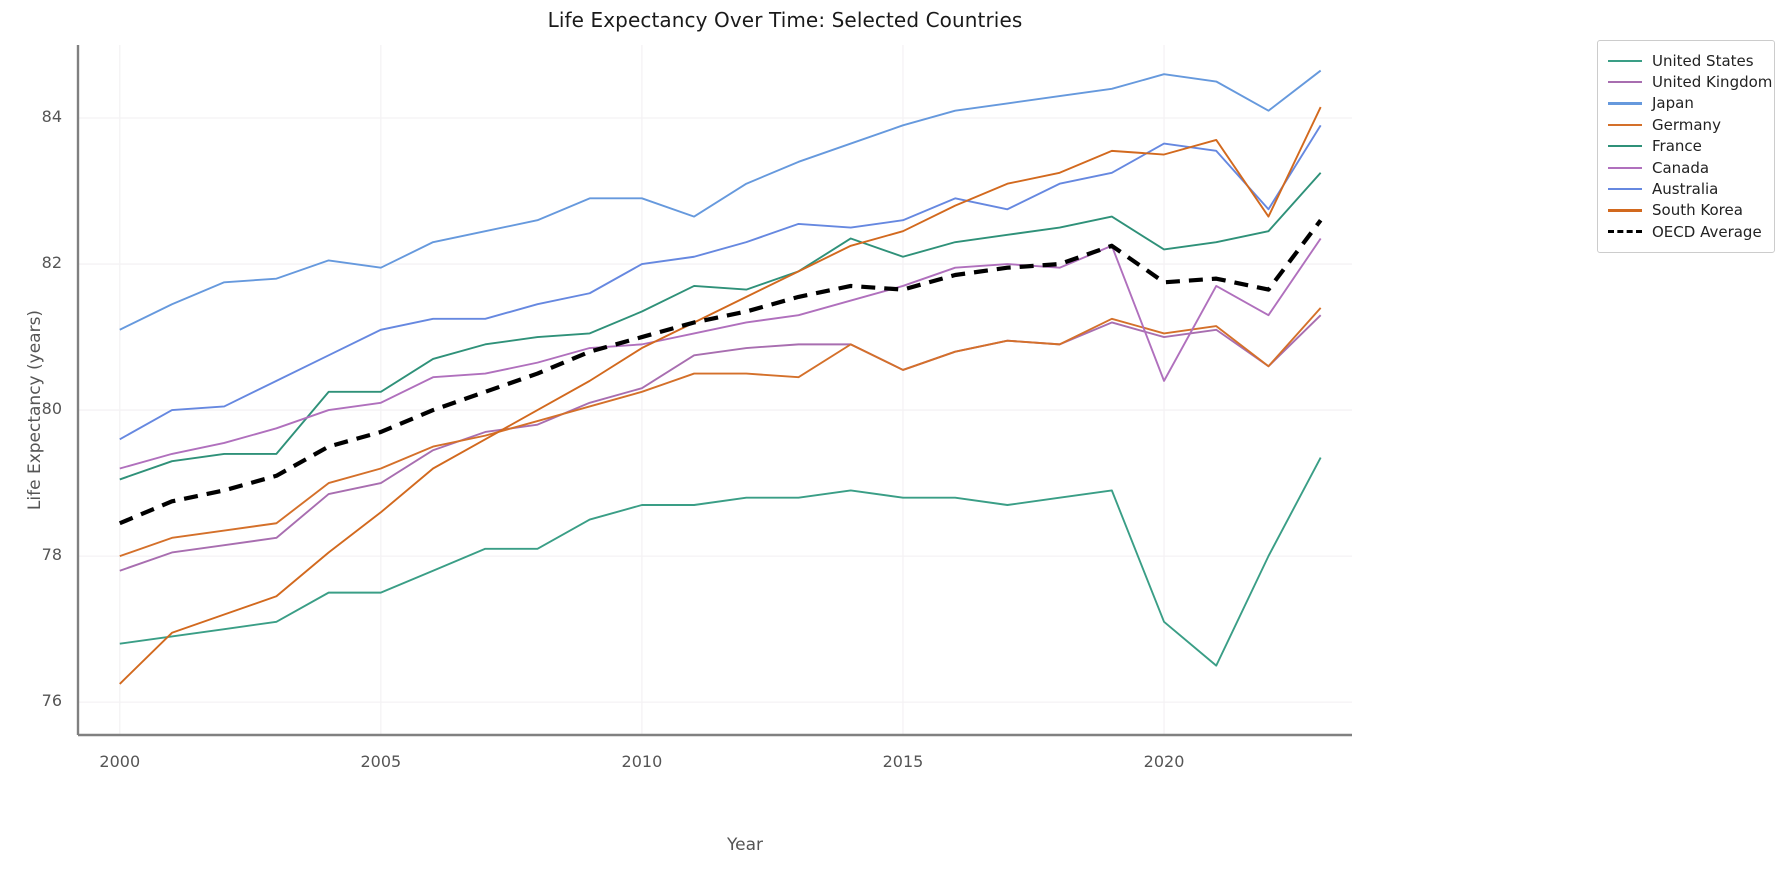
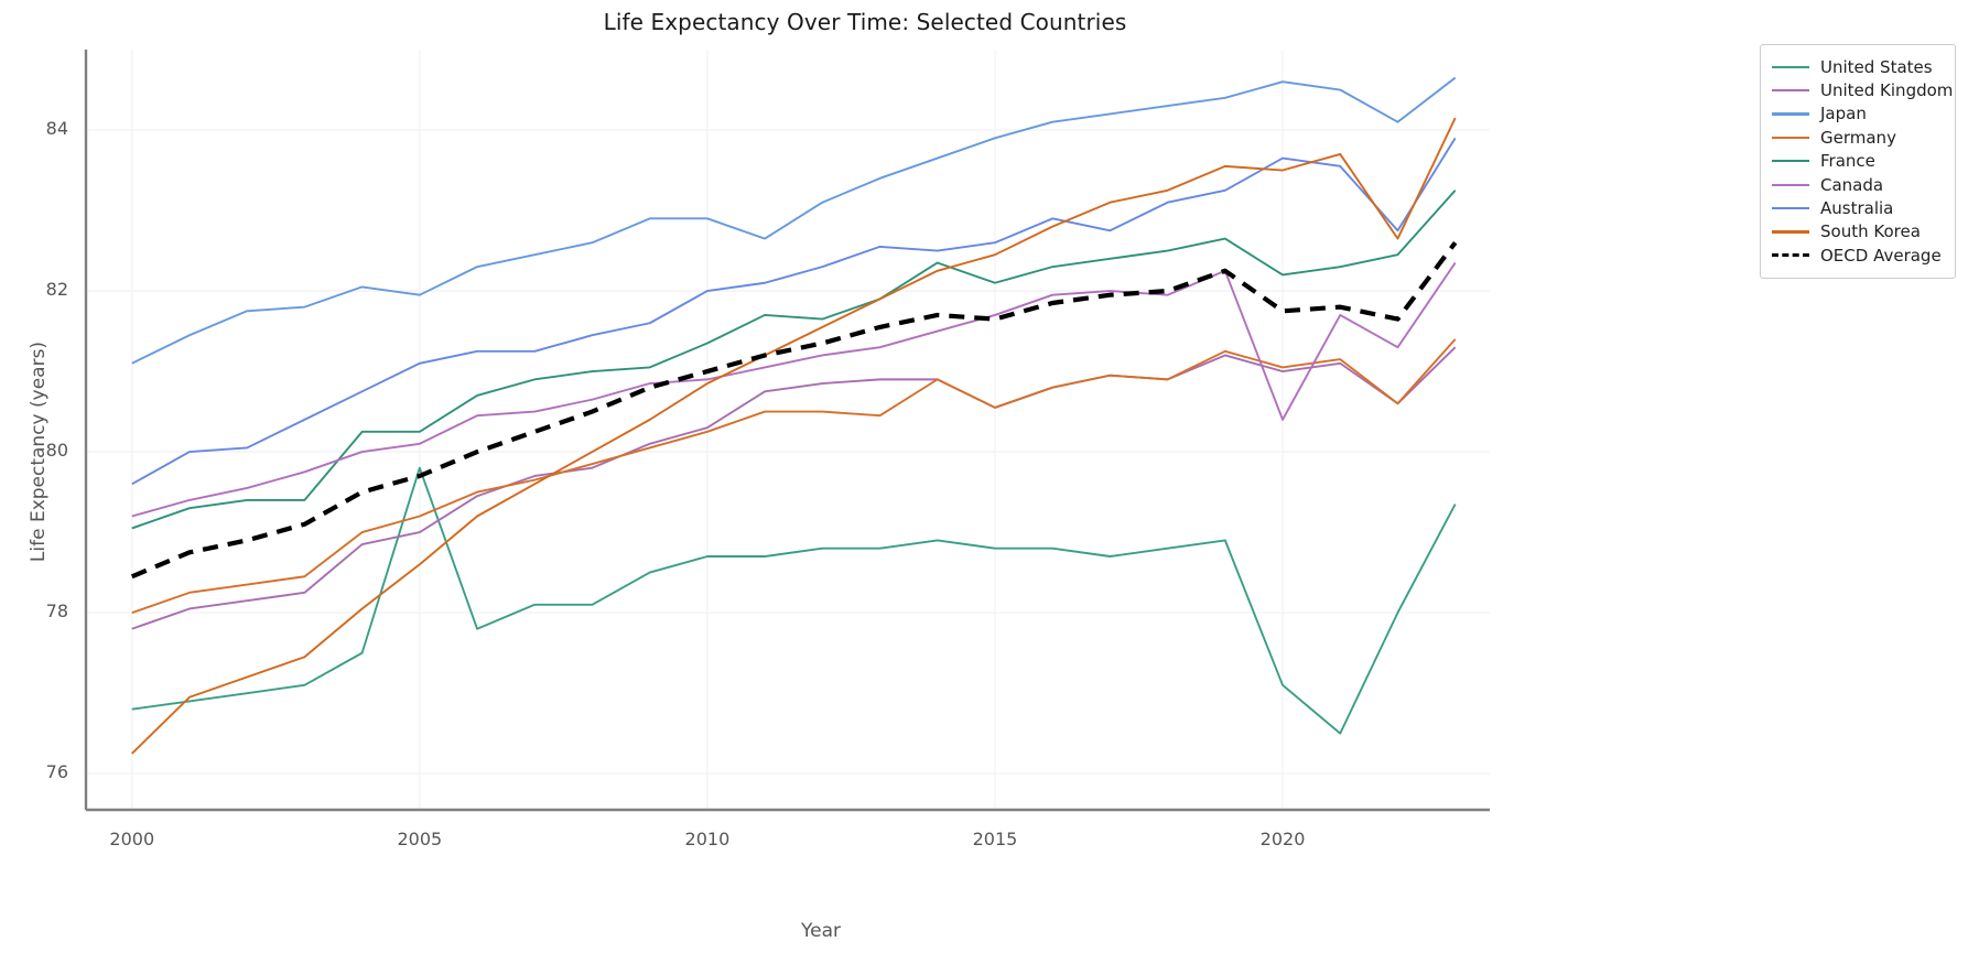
United States/2005: 77.5 -> 79.8
